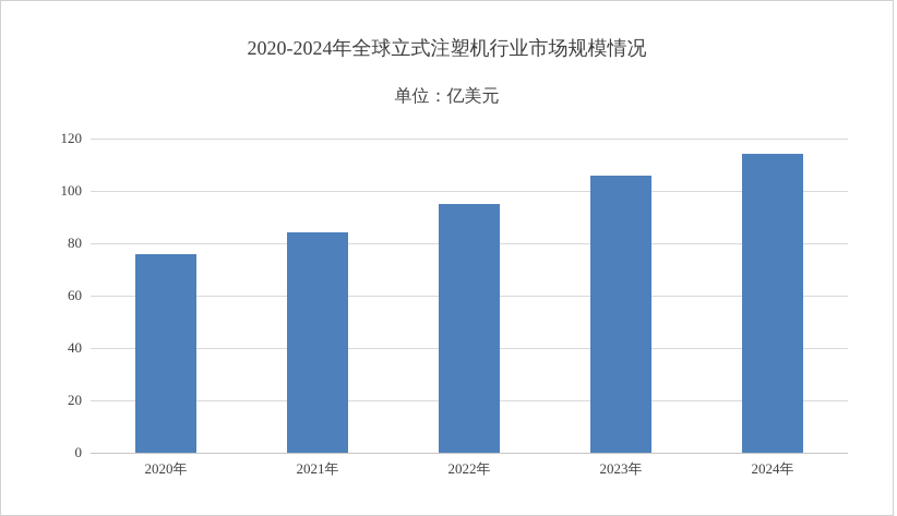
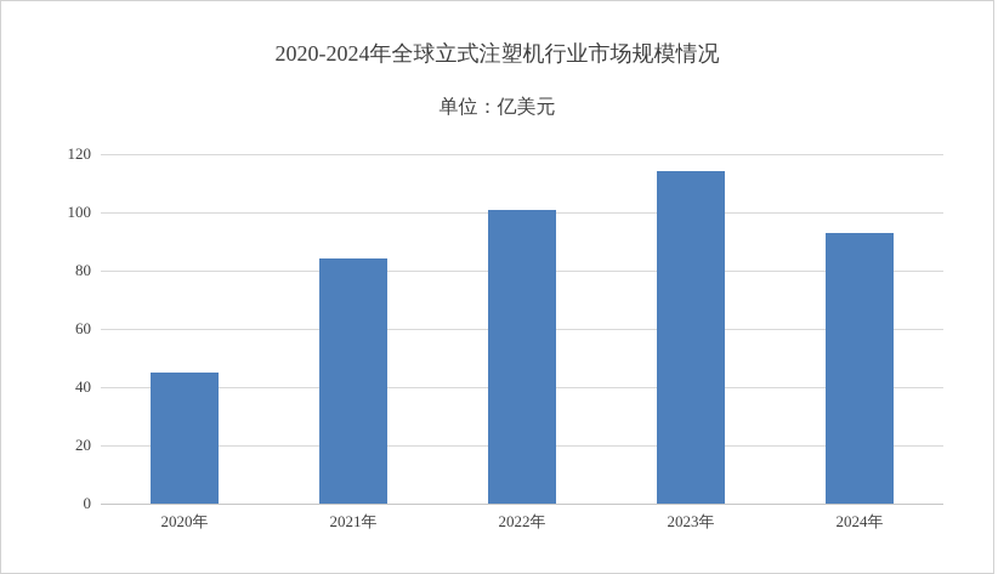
2020年: 76 -> 45
2022年: 95 -> 101
2023年: 106 -> 114
2024年: 114 -> 93
